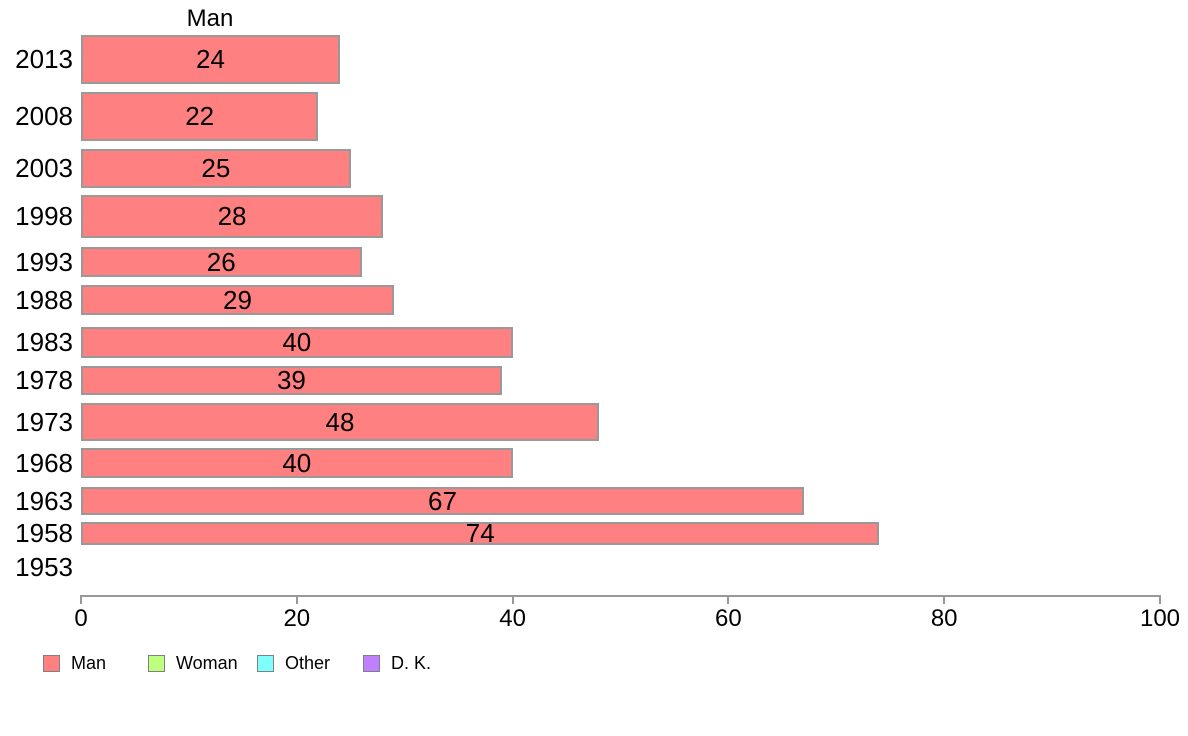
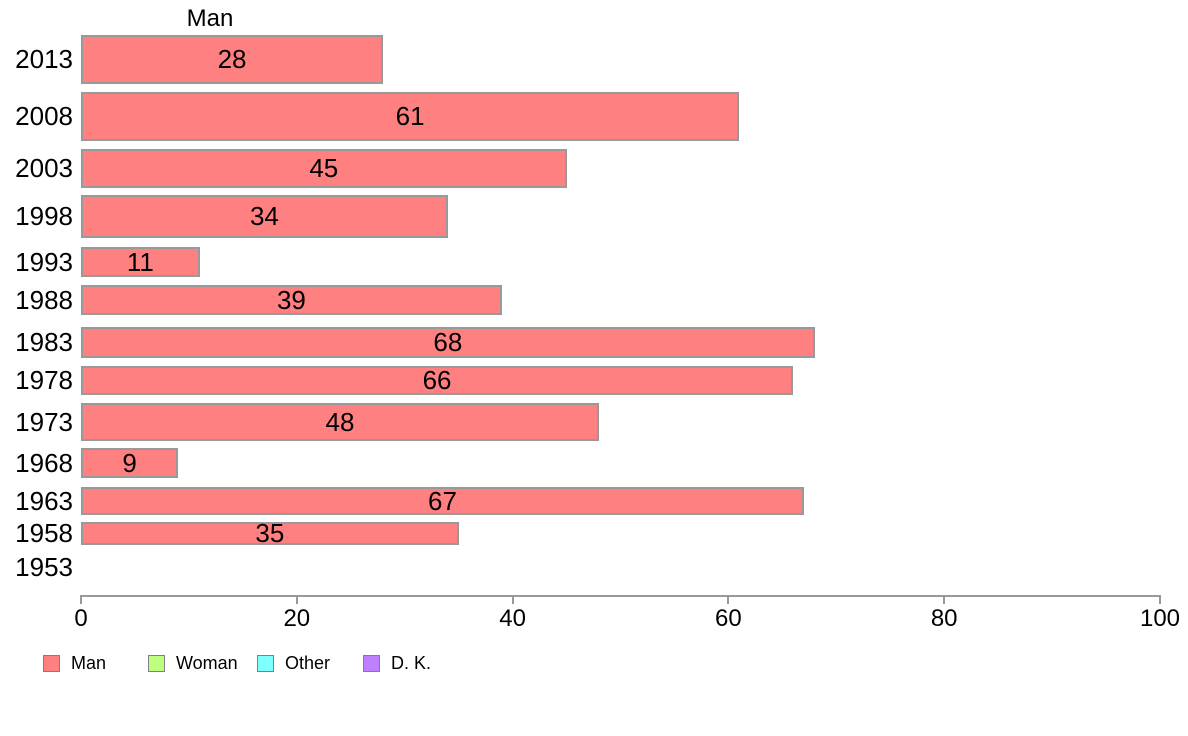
2013: 24 -> 28
2008: 22 -> 61
2003: 25 -> 45
1998: 28 -> 34
1993: 26 -> 11
1988: 29 -> 39
1983: 40 -> 68
1978: 39 -> 66
1968: 40 -> 9
1958: 74 -> 35
